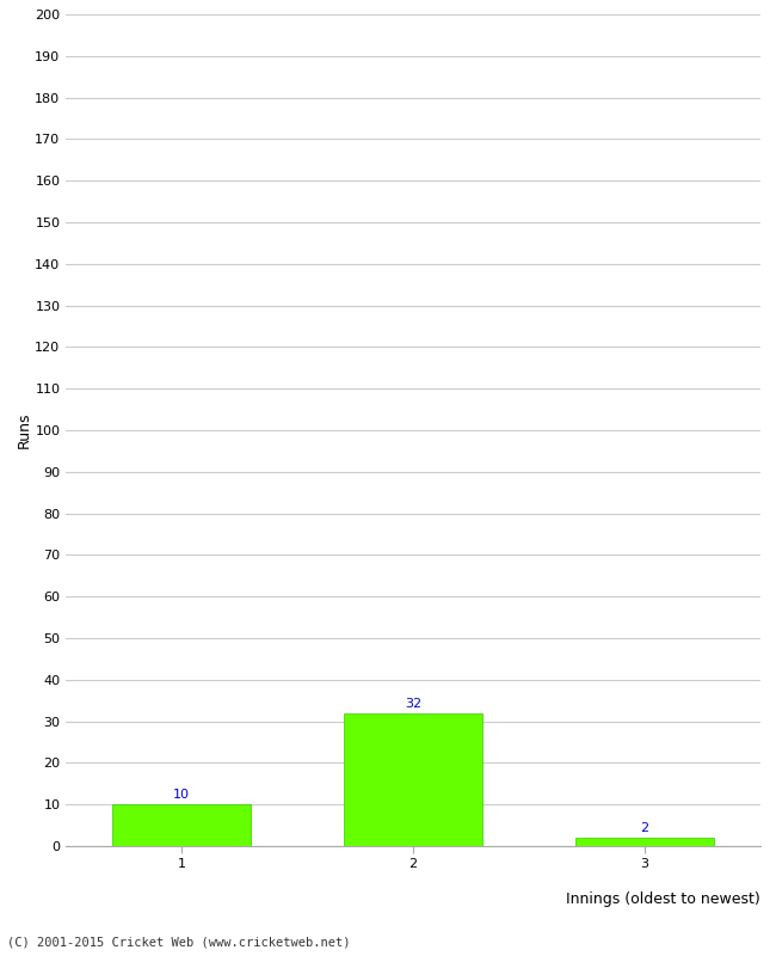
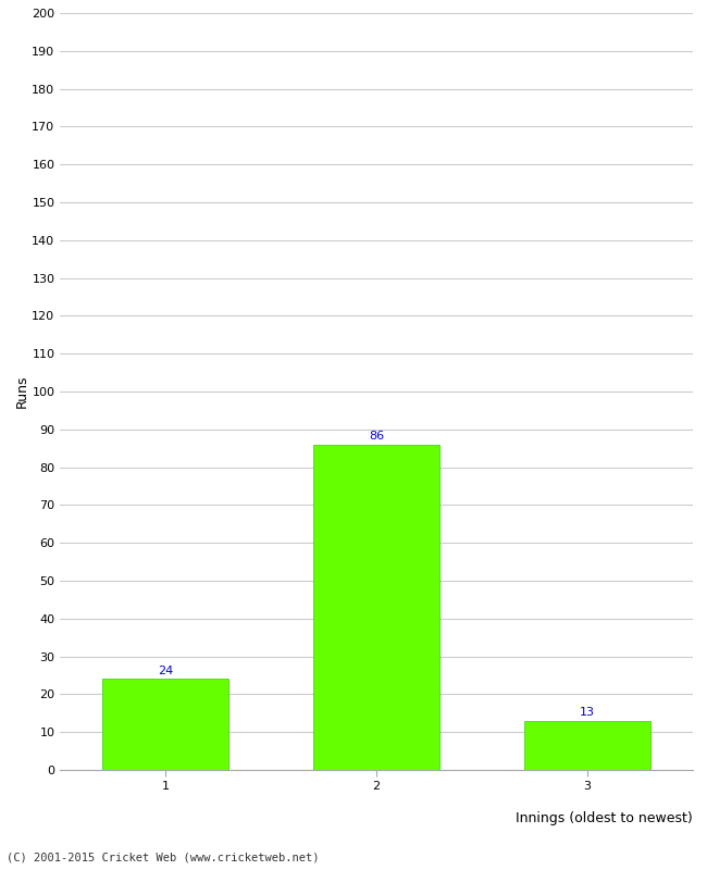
1: 10 -> 24
2: 32 -> 86
3: 2 -> 13
